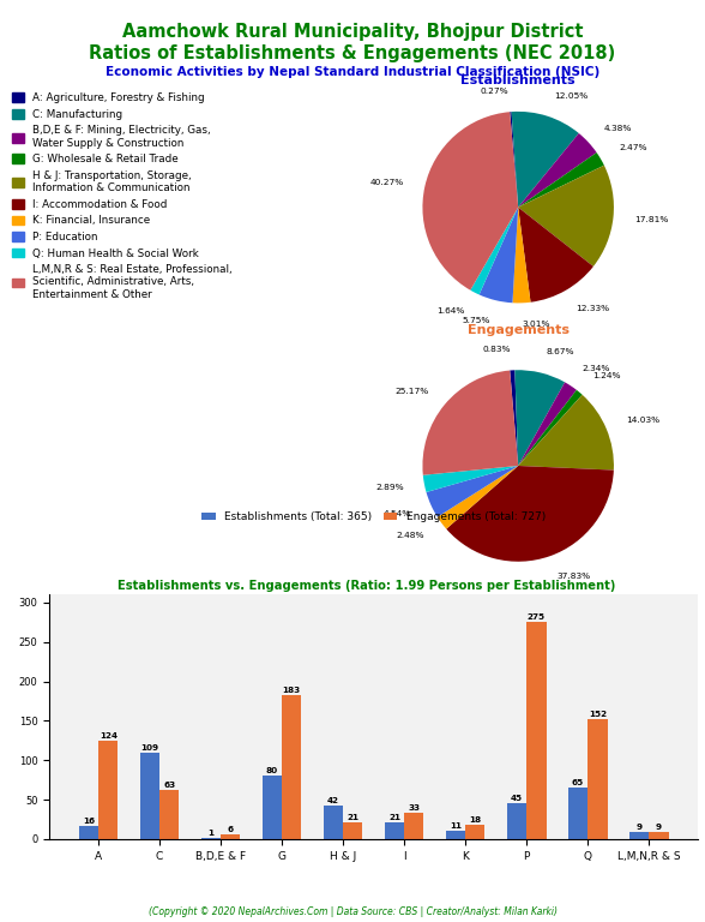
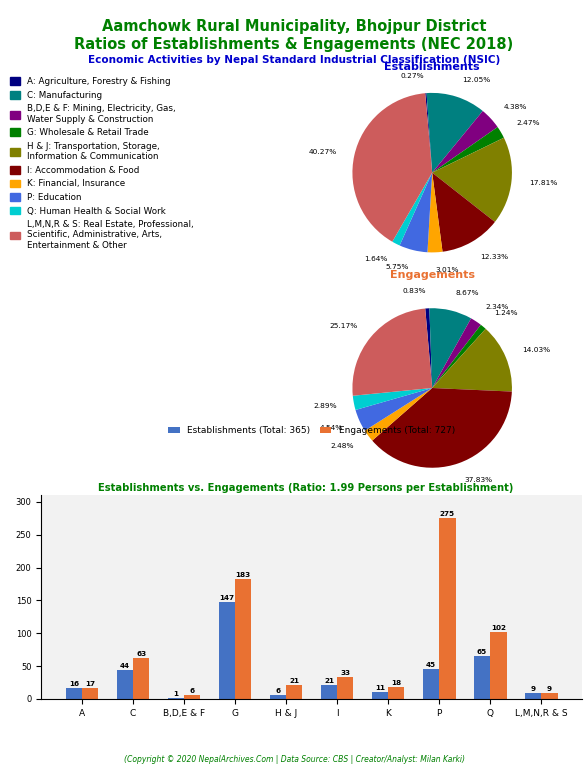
Engagements (Total: 727)/A: 124 -> 17
Establishments (Total: 365)/C: 109 -> 44
Establishments (Total: 365)/G: 80 -> 147
Establishments (Total: 365)/H & J: 42 -> 6
Engagements (Total: 727)/Q: 152 -> 102
